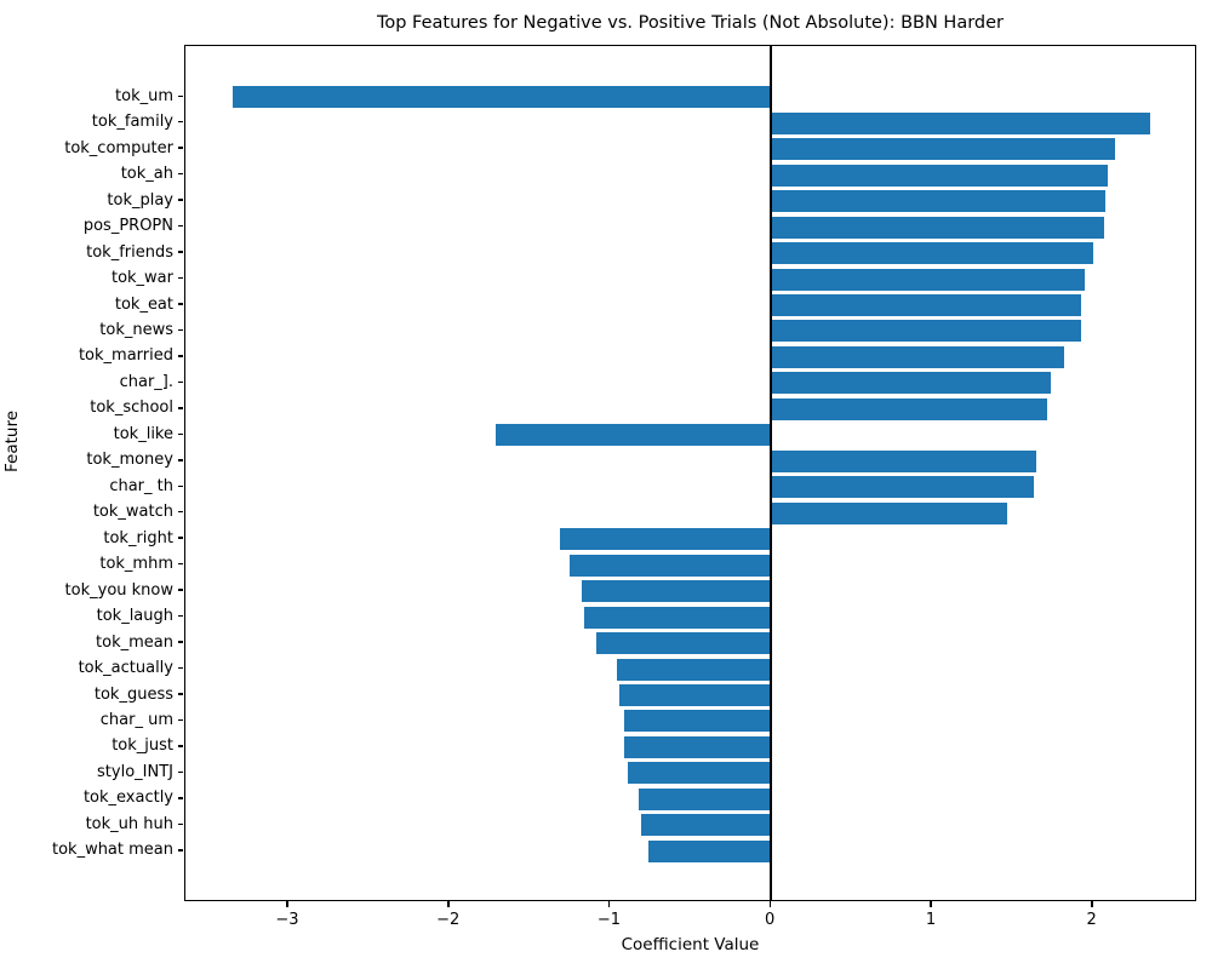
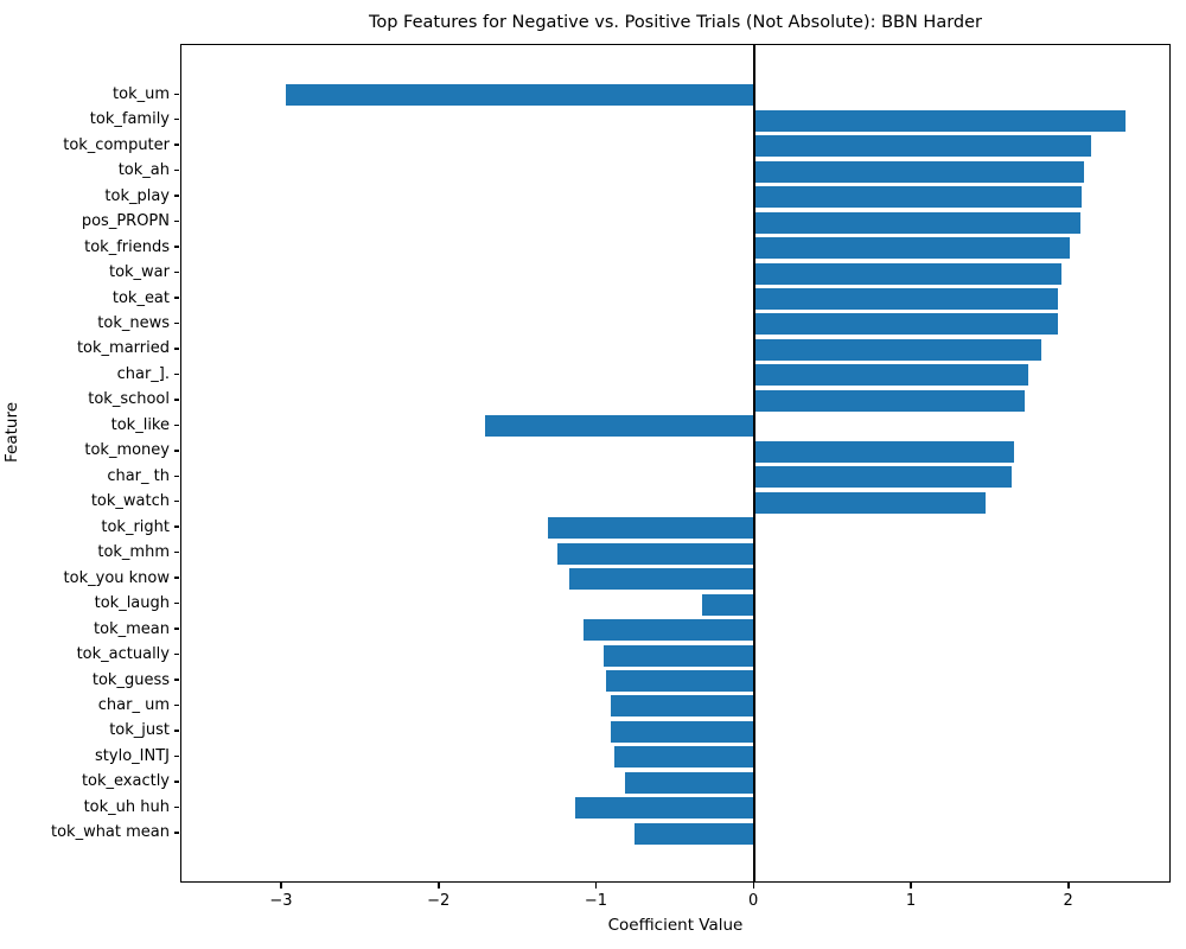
tok_um: -3.35 -> -2.98
tok_laugh: -1.16 -> -0.33
tok_uh huh: -0.81 -> -1.14
